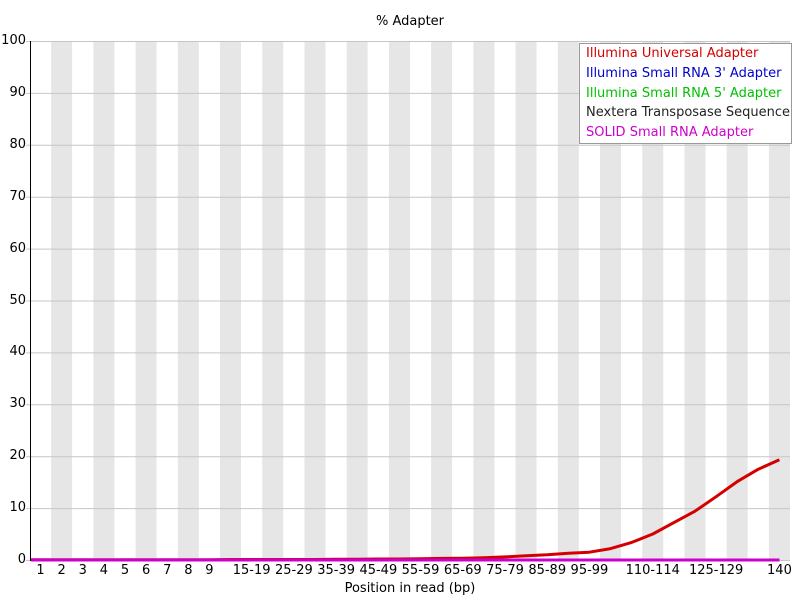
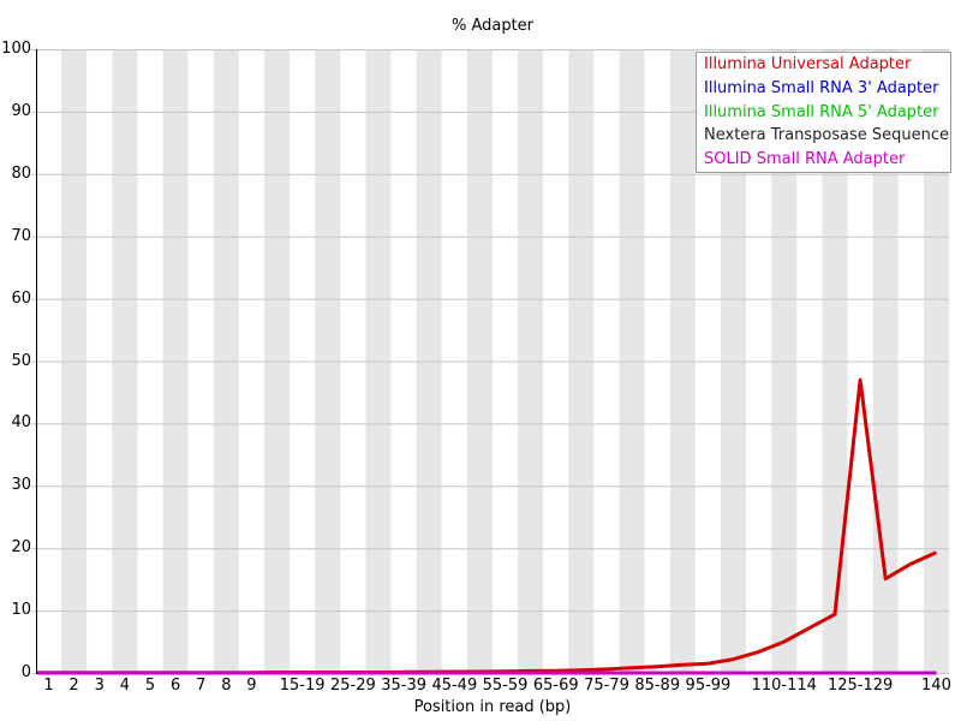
Illumina Universal Adapter/125-129: 12 -> 47
